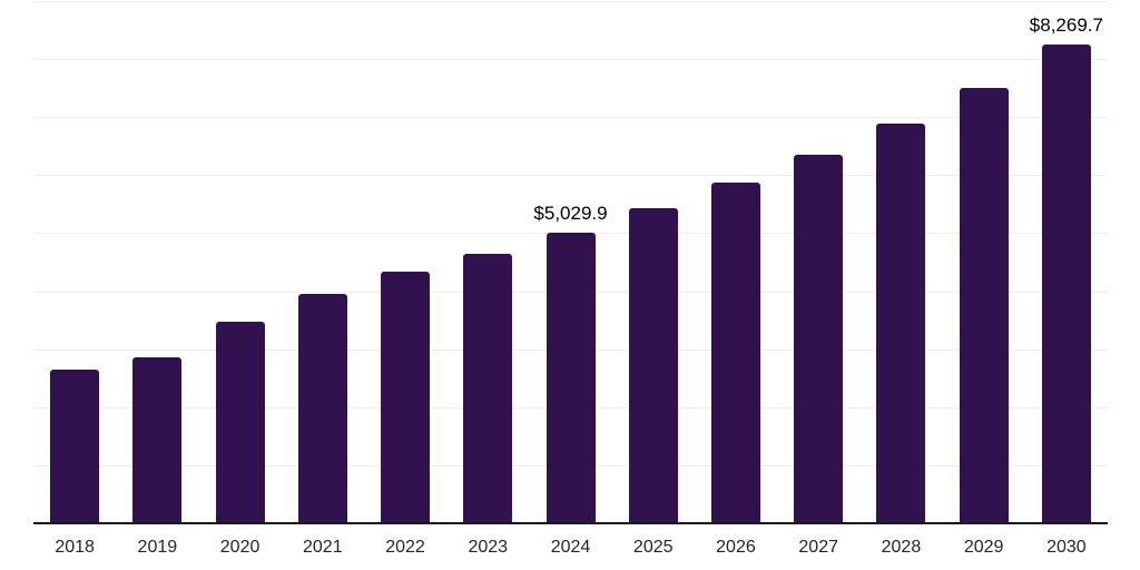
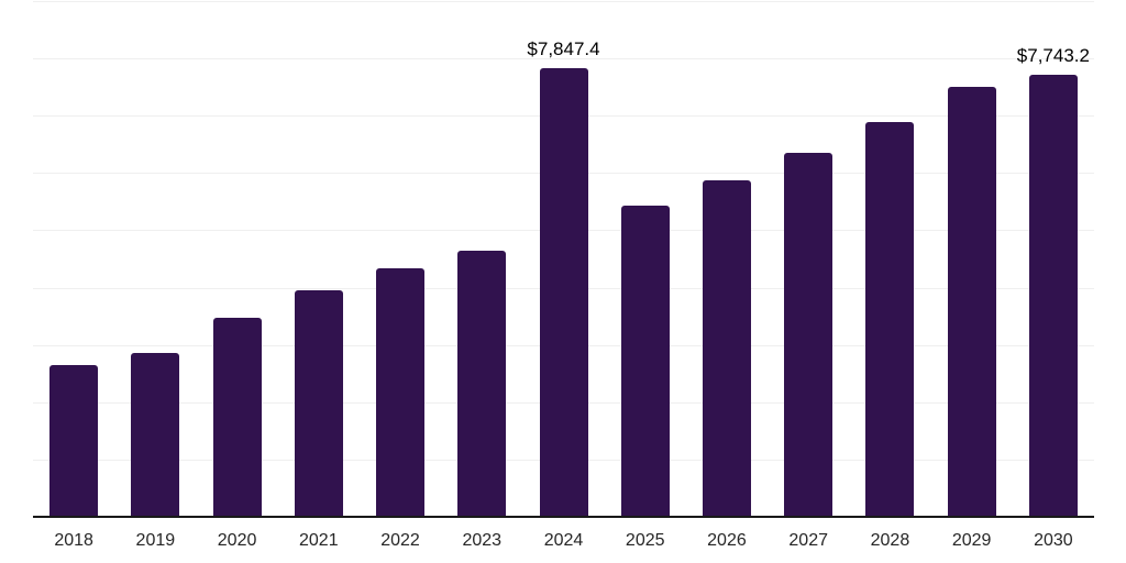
2024: $5,029.9 -> $7,847.4
2030: $8,269.7 -> $7,743.2
